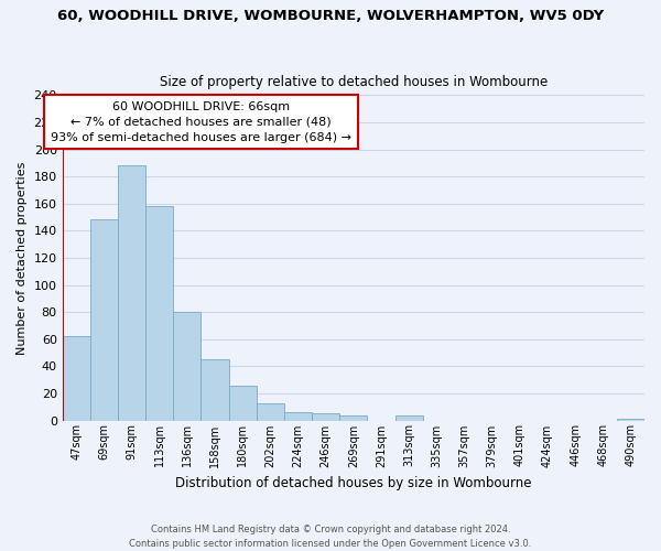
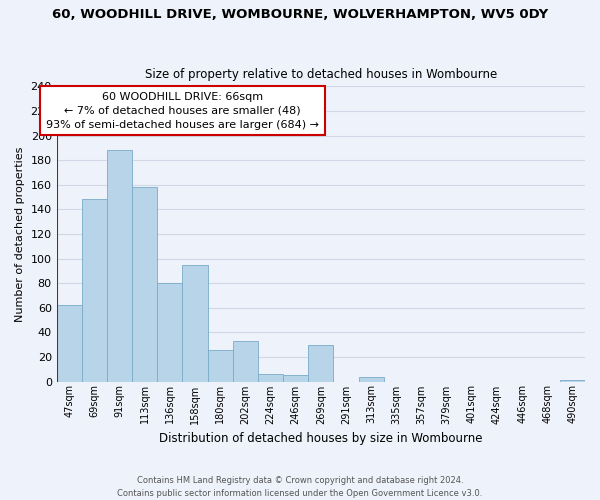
158sqm: 45 -> 95
202sqm: 13 -> 33
269sqm: 4 -> 30
